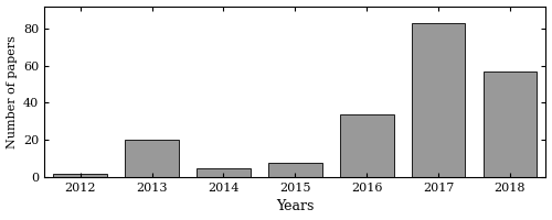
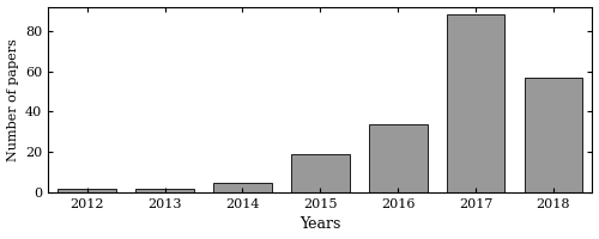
2013: 20 -> 2
2015: 8 -> 19
2017: 83 -> 88
